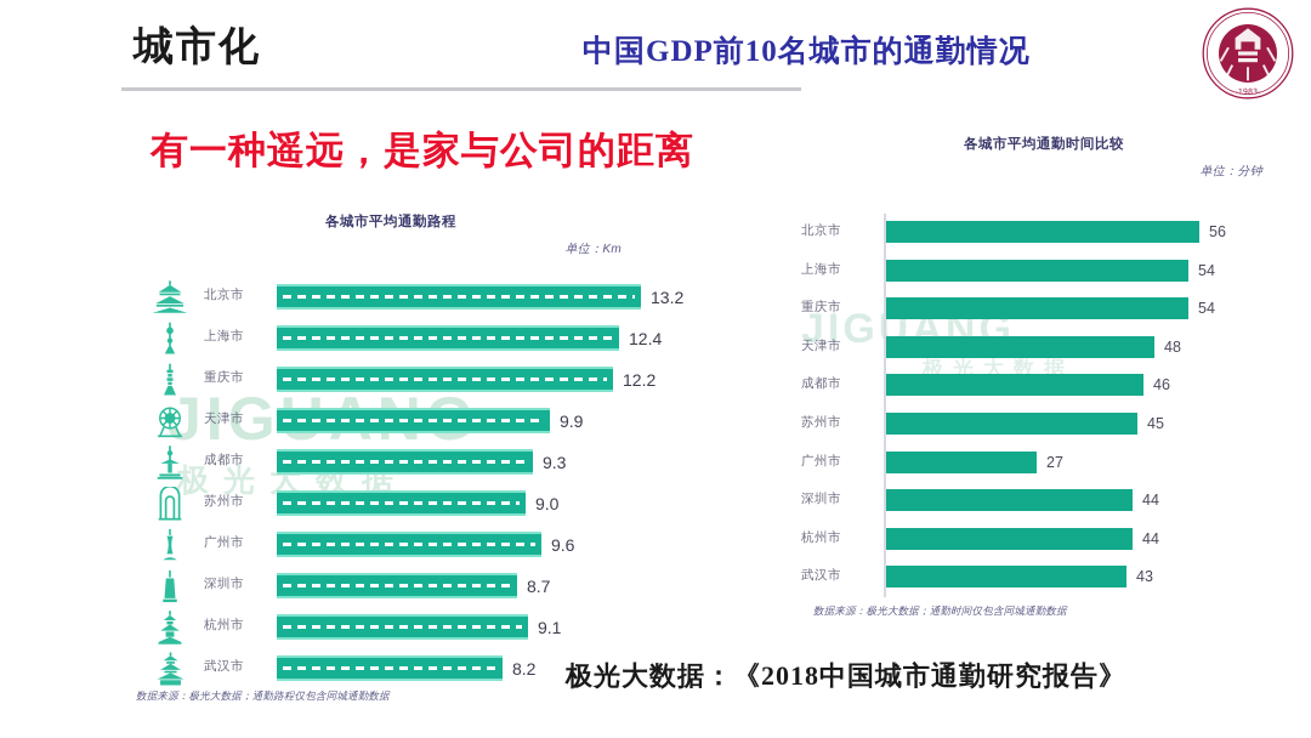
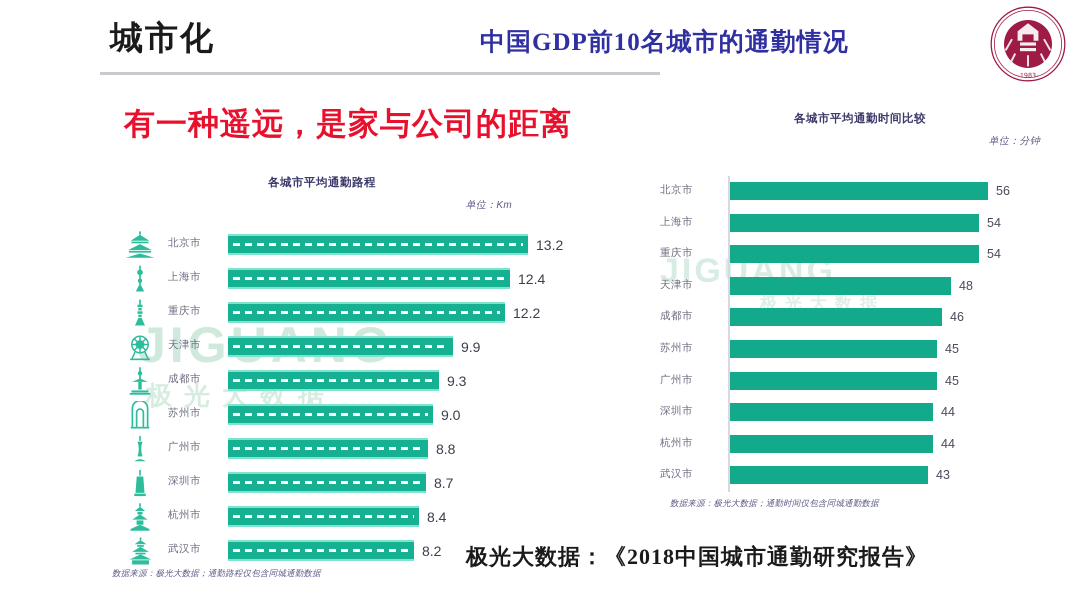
各城市平均通勤路程/广州市: 9.6 -> 8.8
各城市平均通勤路程/杭州市: 9.1 -> 8.4
各城市平均通勤时间比较/广州市: 27 -> 45
